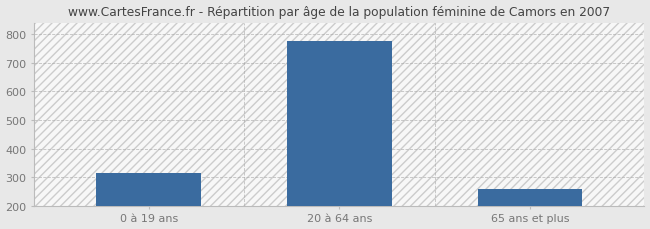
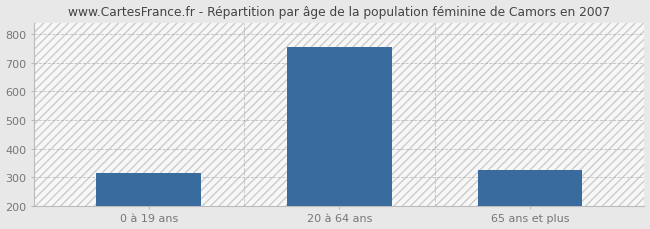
20 à 64 ans: 775 -> 755
65 ans et plus: 258 -> 325
